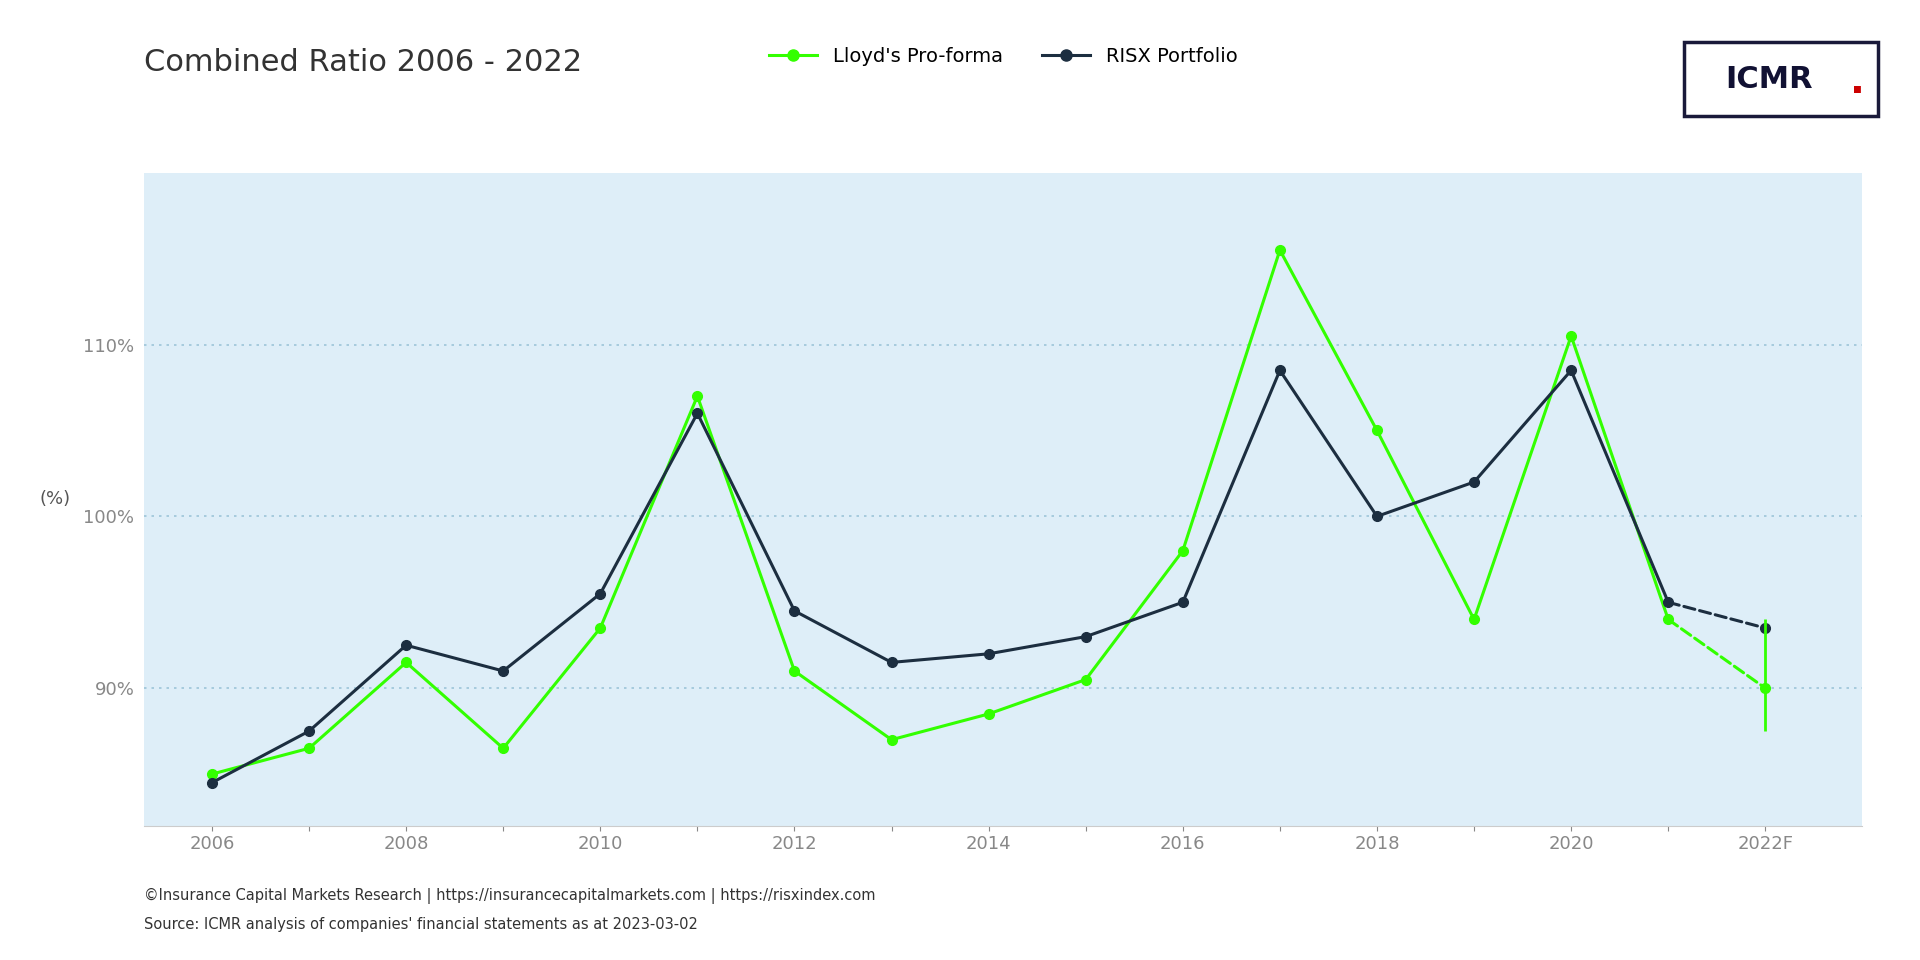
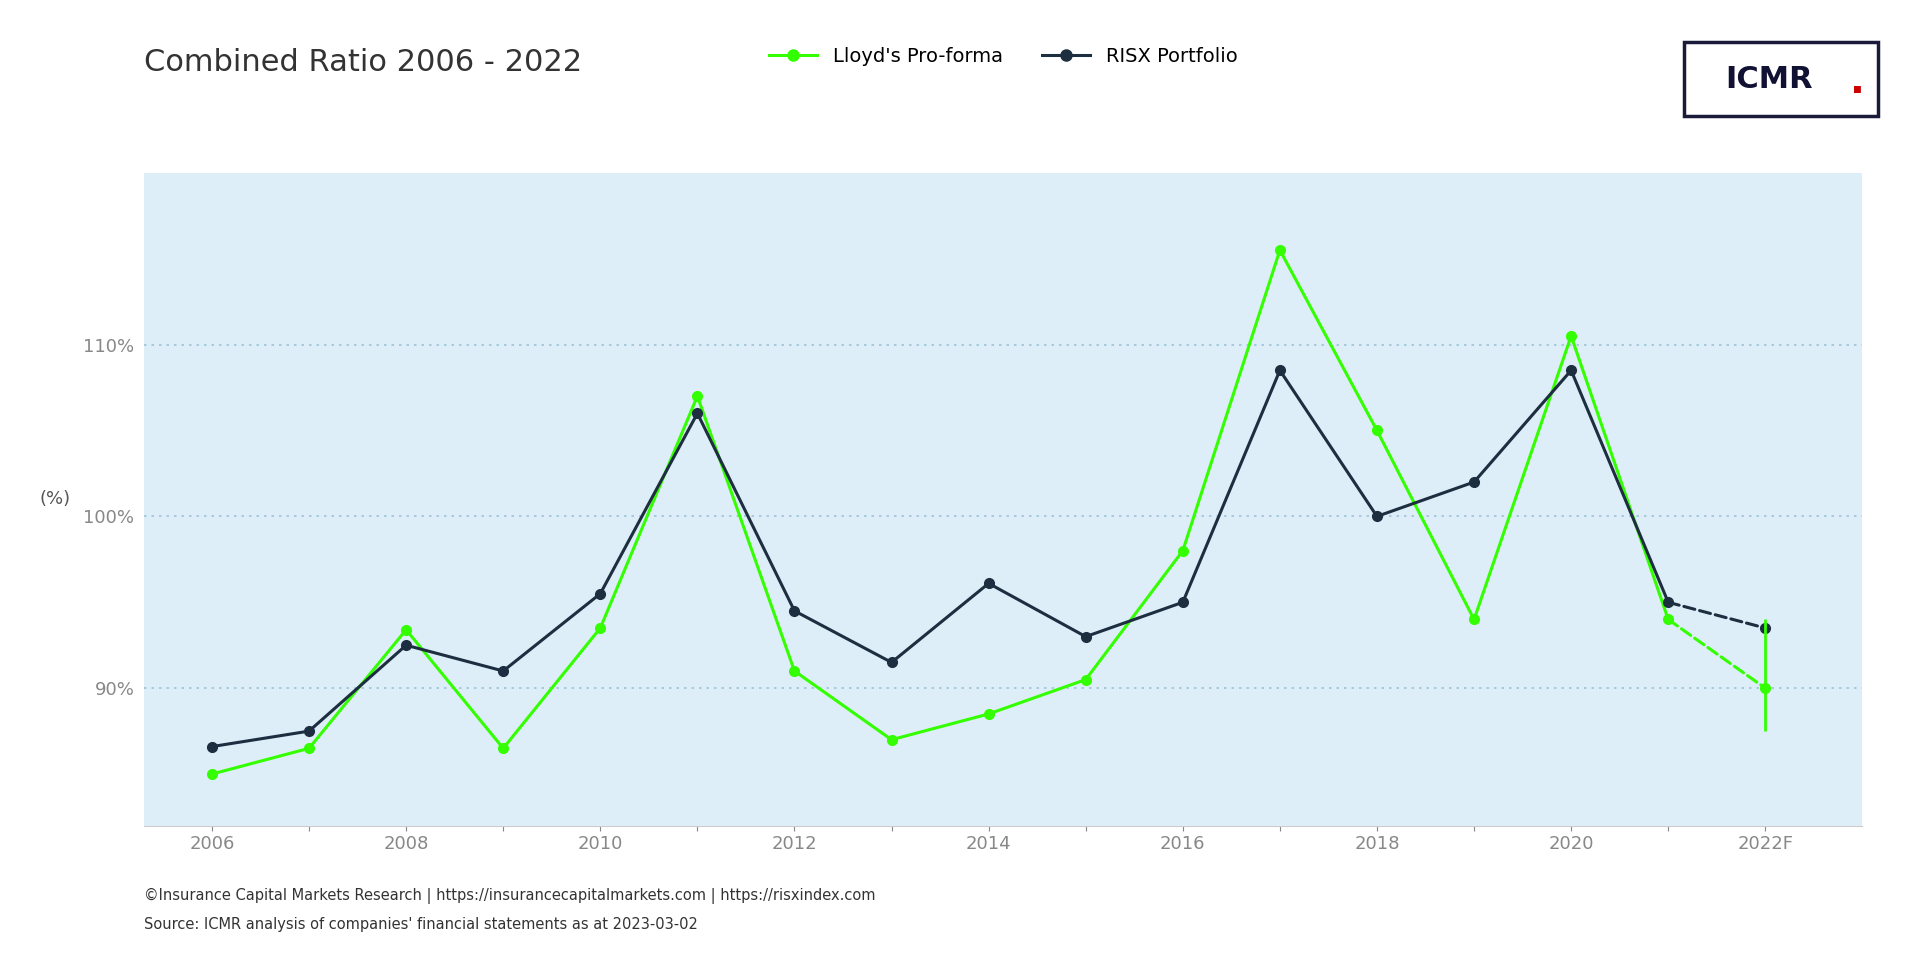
RISX Portfolio/2006: 84.5% -> 86.6%
Lloyd's Pro-forma/2008: 91.5% -> 93.4%
RISX Portfolio/2014: 92.0% -> 96.1%
